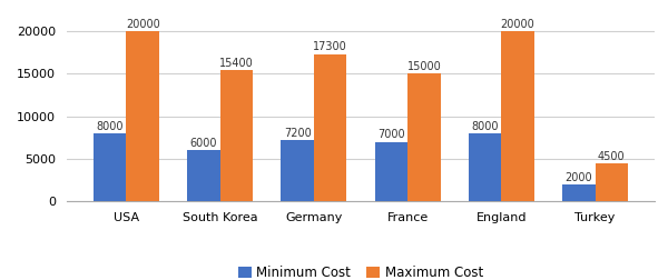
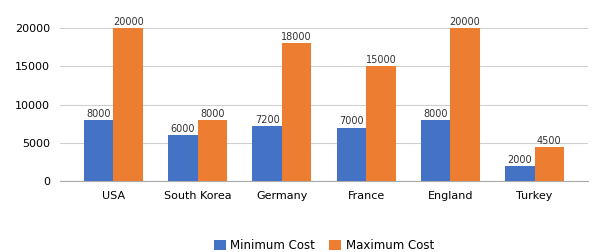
Maximum Cost/South Korea: 15400 -> 8000
Maximum Cost/Germany: 17300 -> 18000
